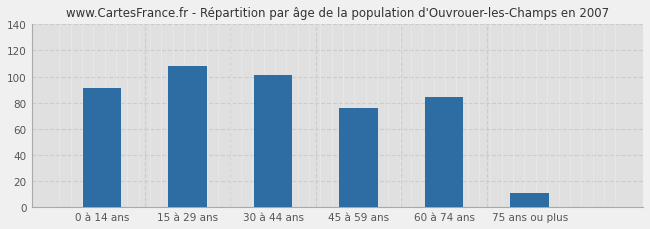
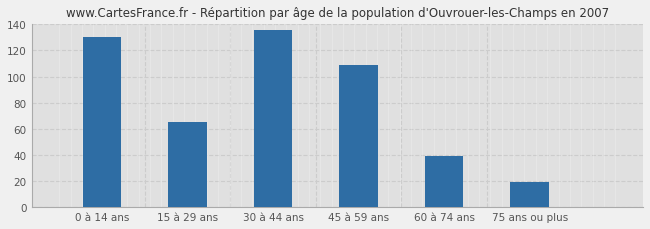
0 à 14 ans: 91 -> 130
15 à 29 ans: 108 -> 65
30 à 44 ans: 101 -> 136
45 à 59 ans: 76 -> 109
60 à 74 ans: 84 -> 39
75 ans ou plus: 11 -> 19
